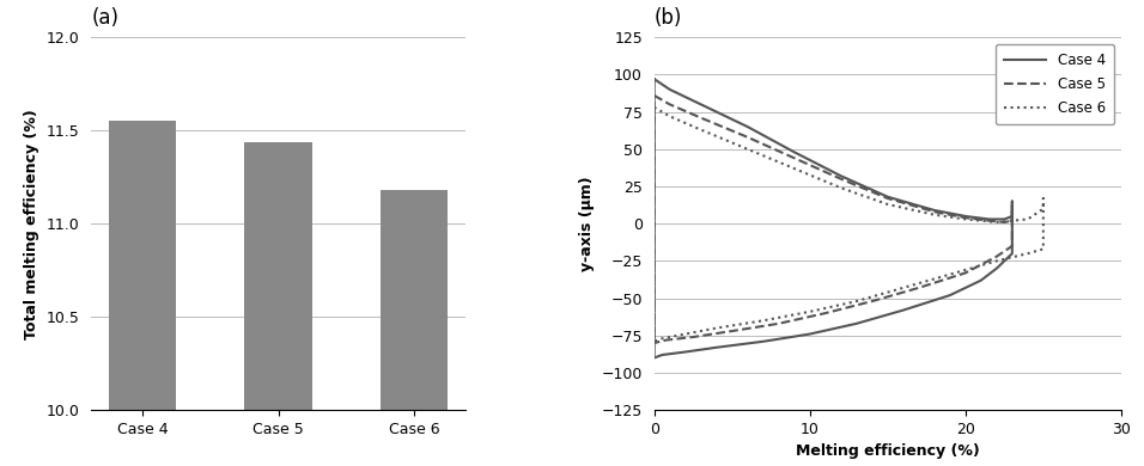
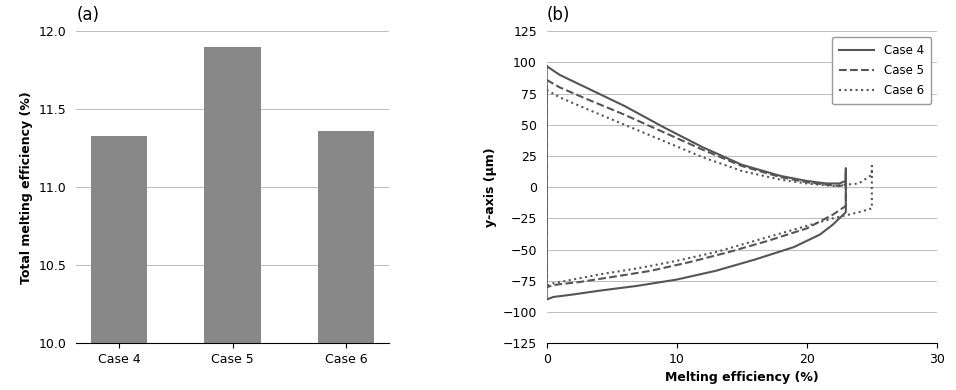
(a)/Case 4: 11.55 -> 11.33
(a)/Case 5: 11.44 -> 11.90
(a)/Case 6: 11.18 -> 11.36
